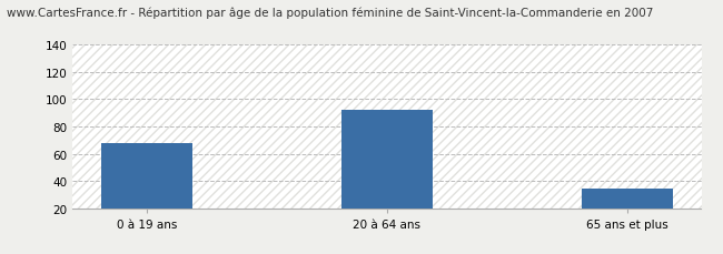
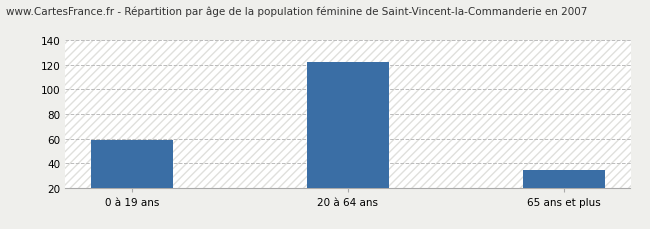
0 à 19 ans: 68 -> 59
20 à 64 ans: 92 -> 122
